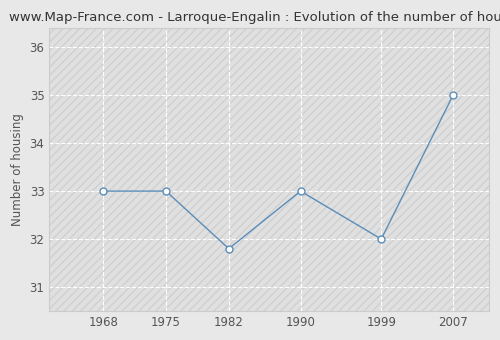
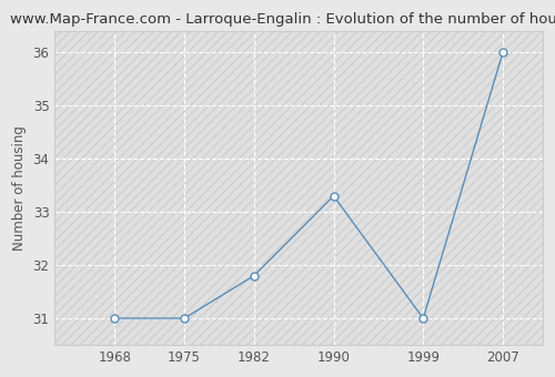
1968: 33.0 -> 31.0
1975: 33.0 -> 31.0
1990: 33.0 -> 33.3
1999: 32.0 -> 31.0
2007: 35.0 -> 36.0
